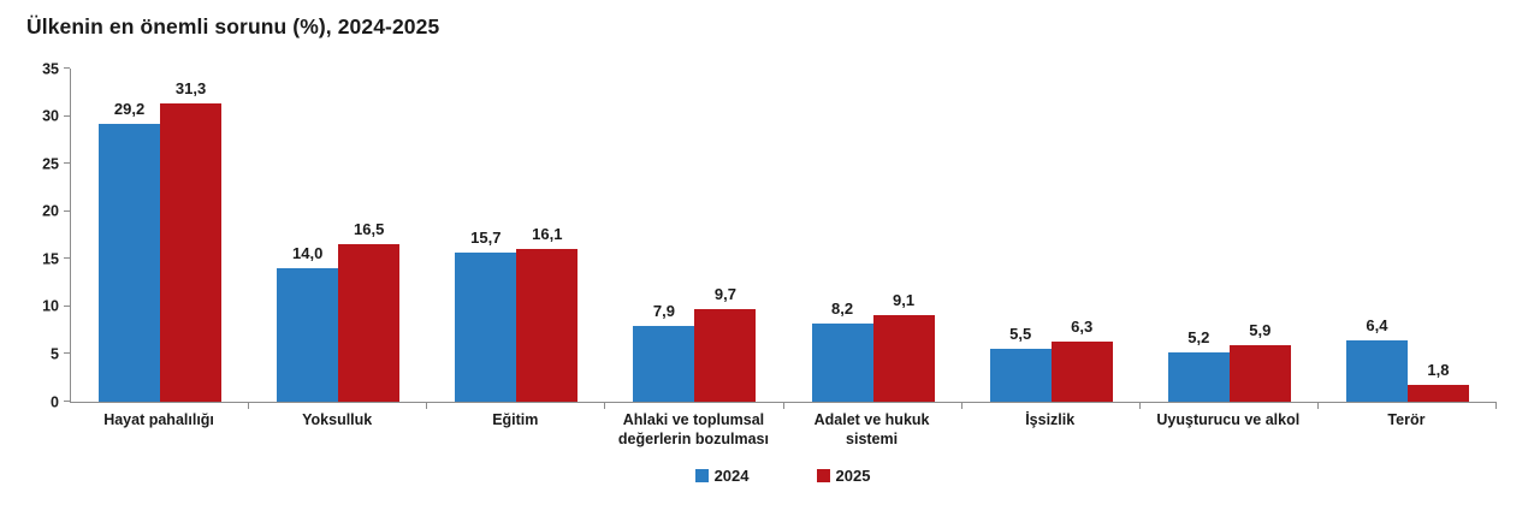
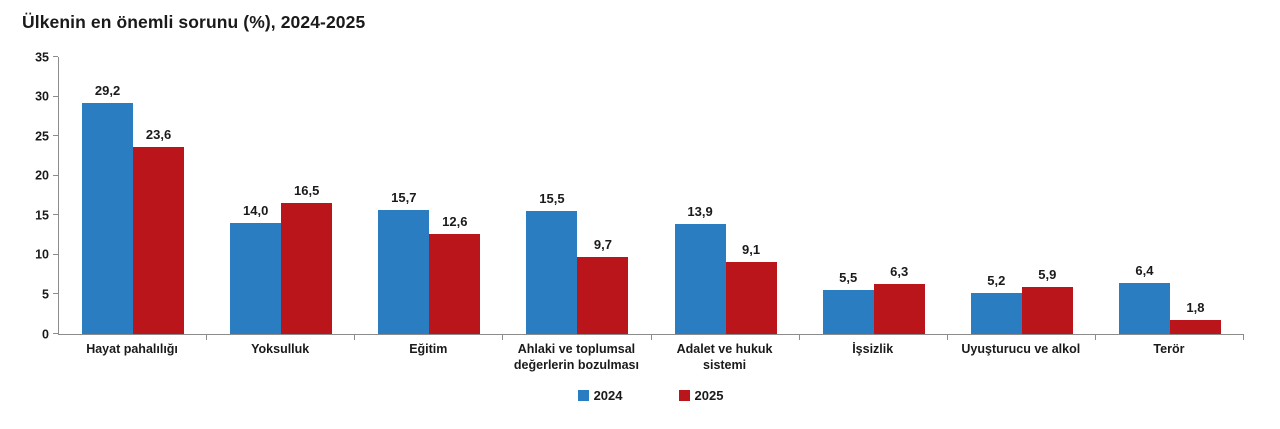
2025/Hayat pahalılığı: 31,3 -> 23,6
2025/Eğitim: 16,1 -> 12,6
2024/Ahlaki ve toplumsal değerlerin bozulması: 7,9 -> 15,5
2024/Adalet ve hukuk sistemi: 8,2 -> 13,9
